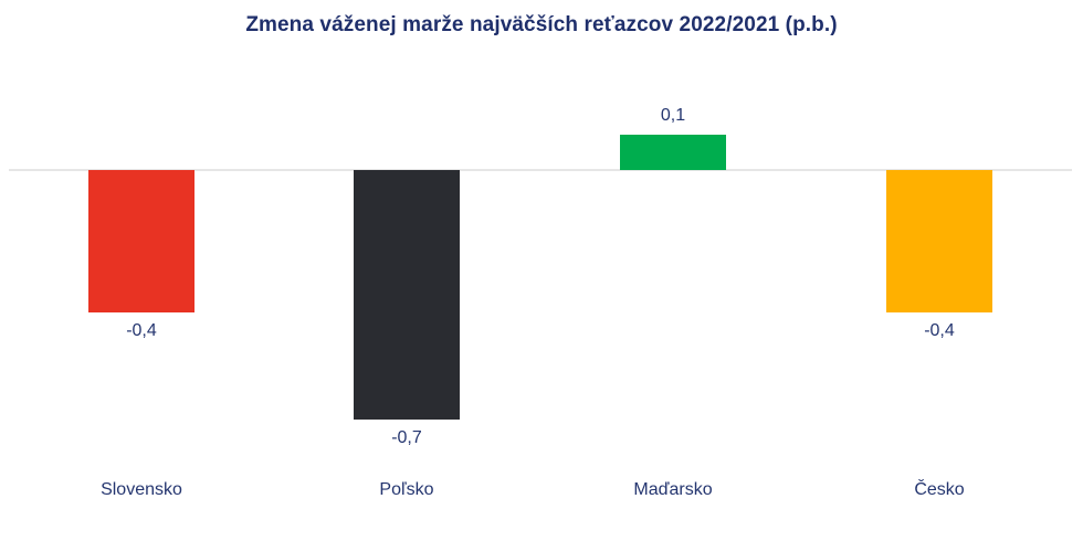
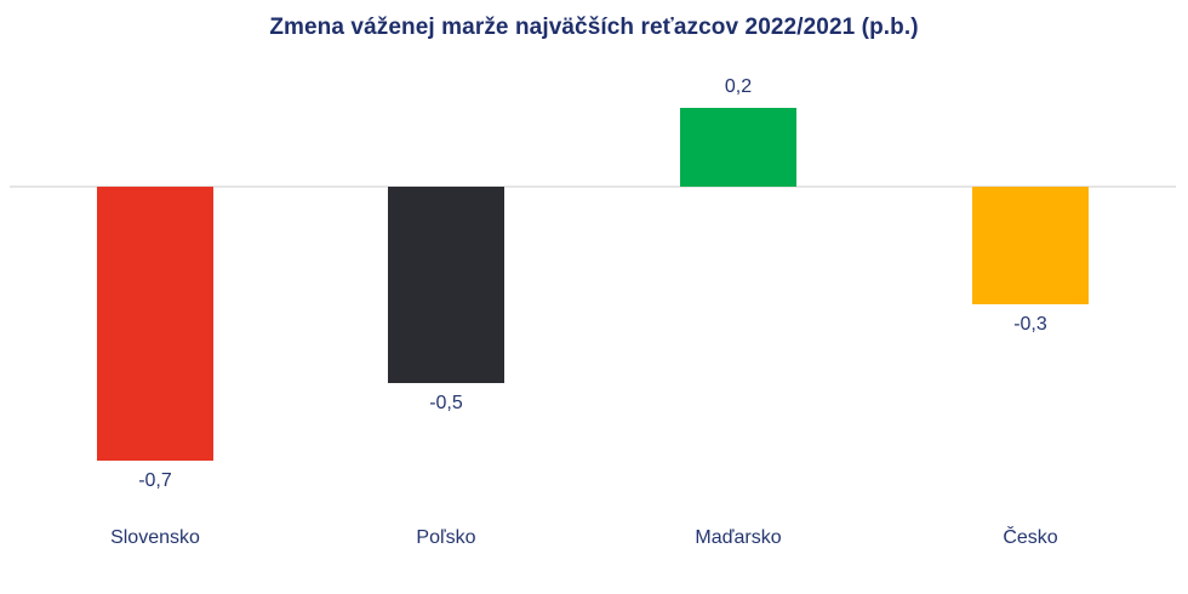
Slovensko: -0,4 -> -0,7
Poľsko: -0,7 -> -0,5
Maďarsko: 0,1 -> 0,2
Česko: -0,4 -> -0,3
